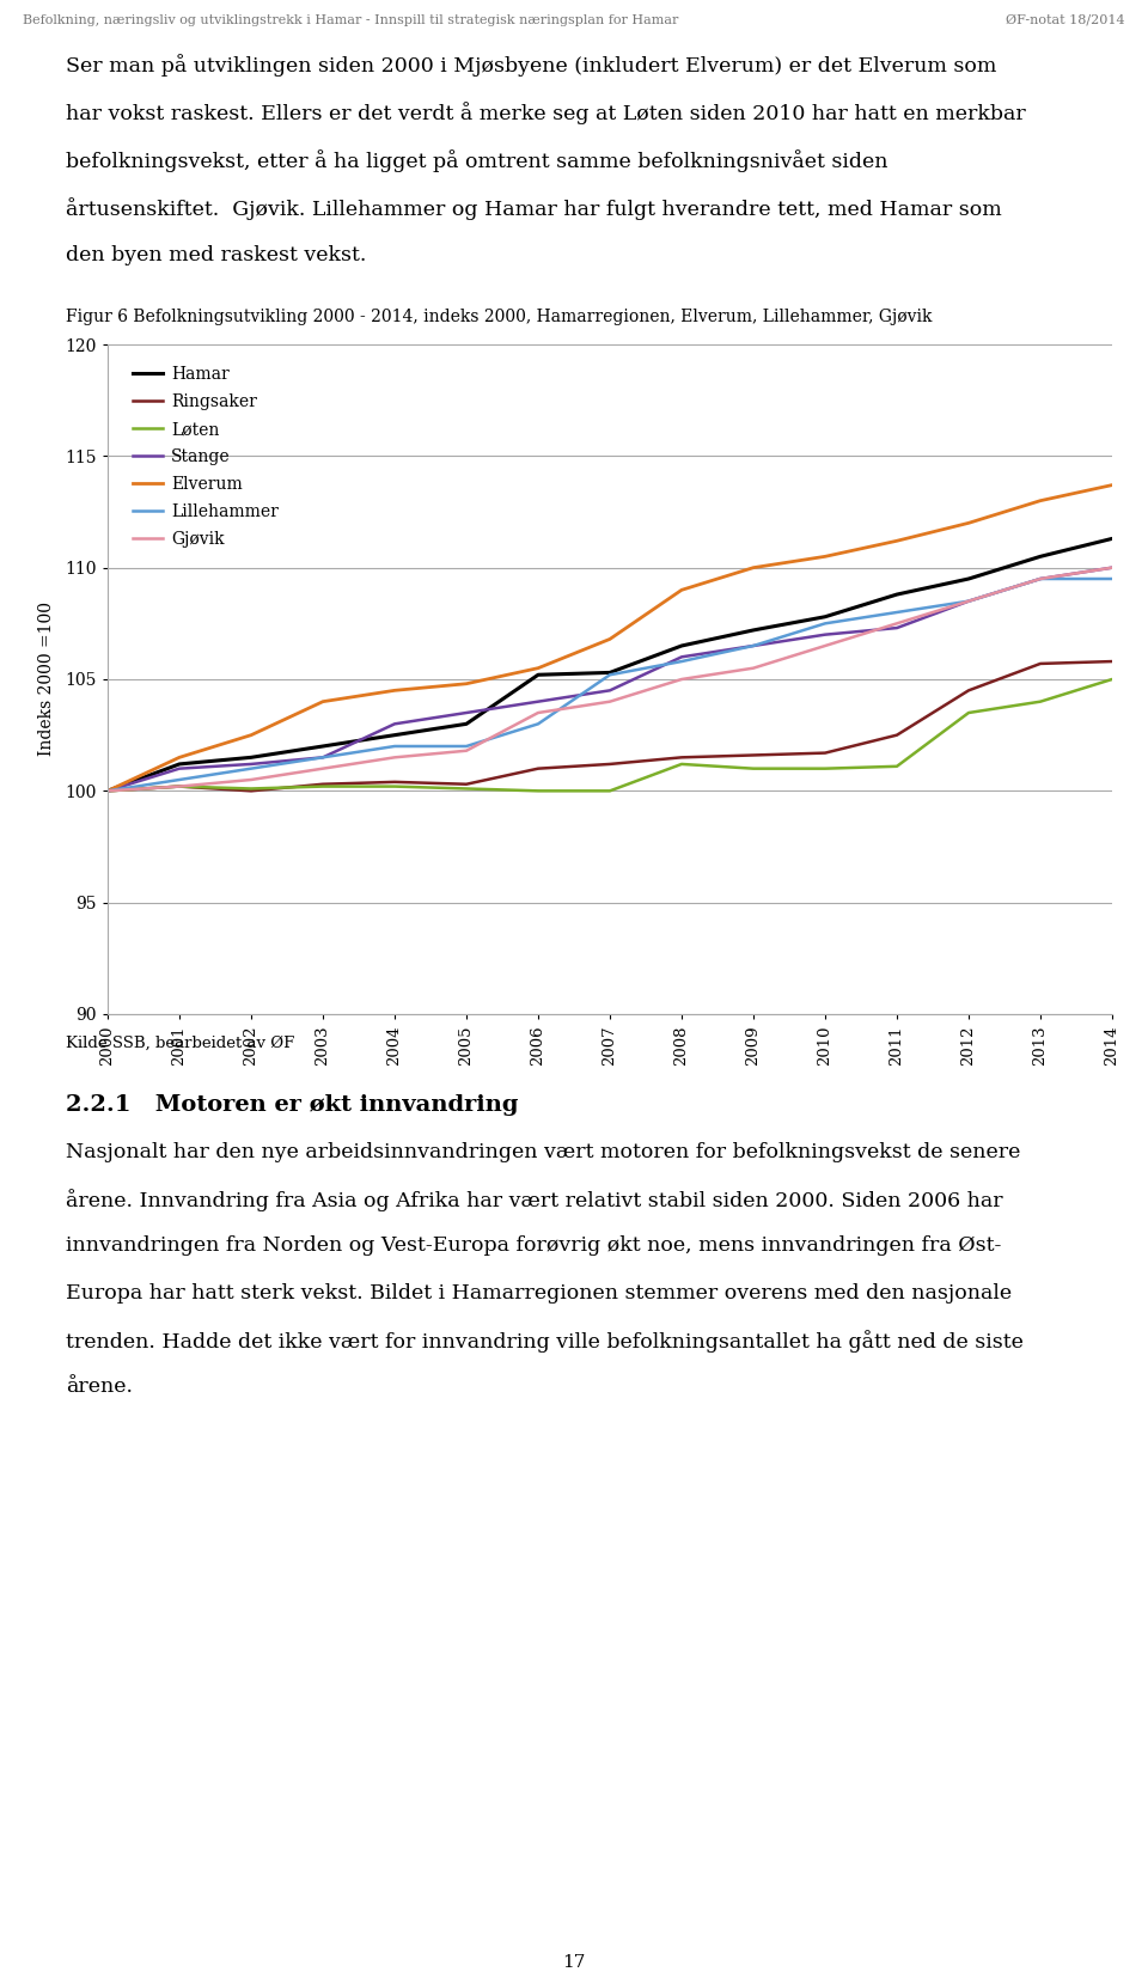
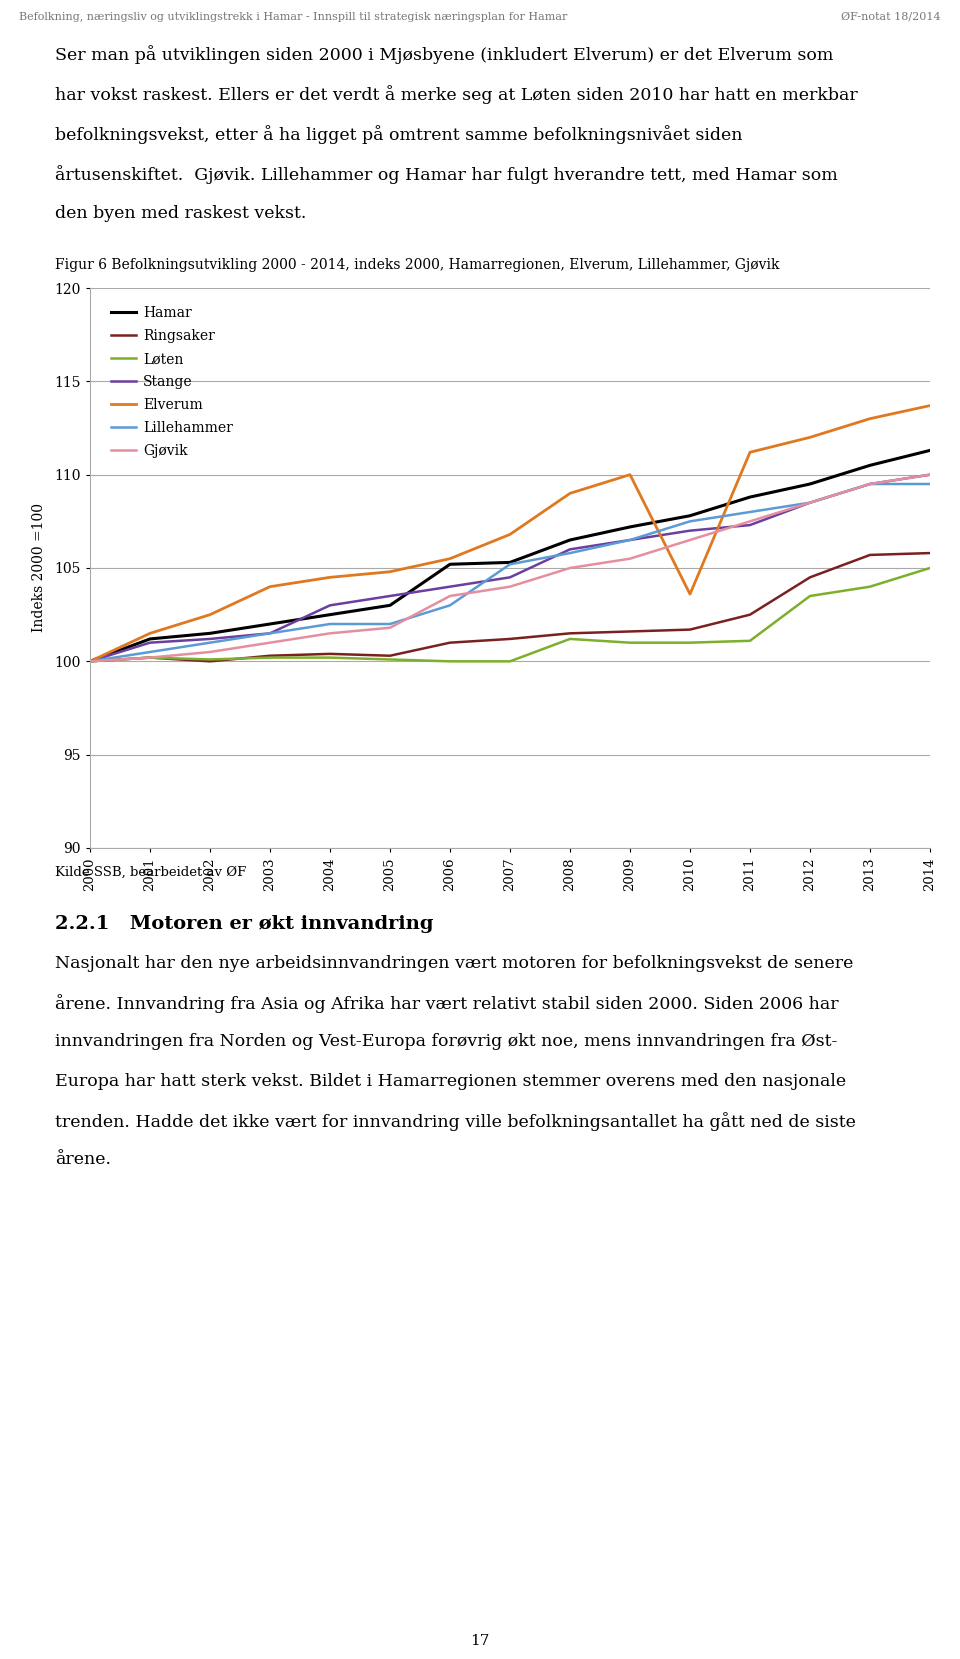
Elverum/2010: 110.5 -> 103.6
